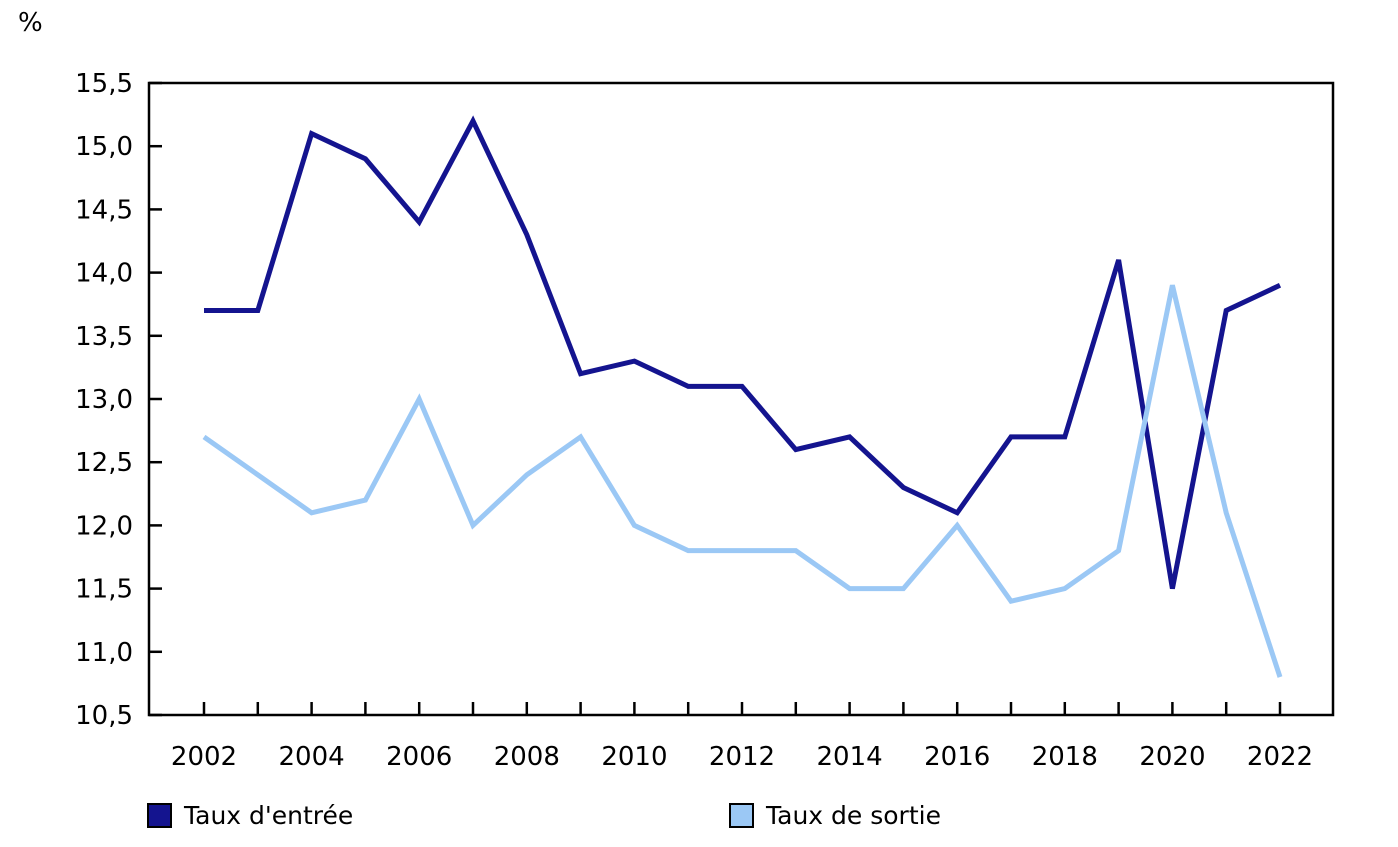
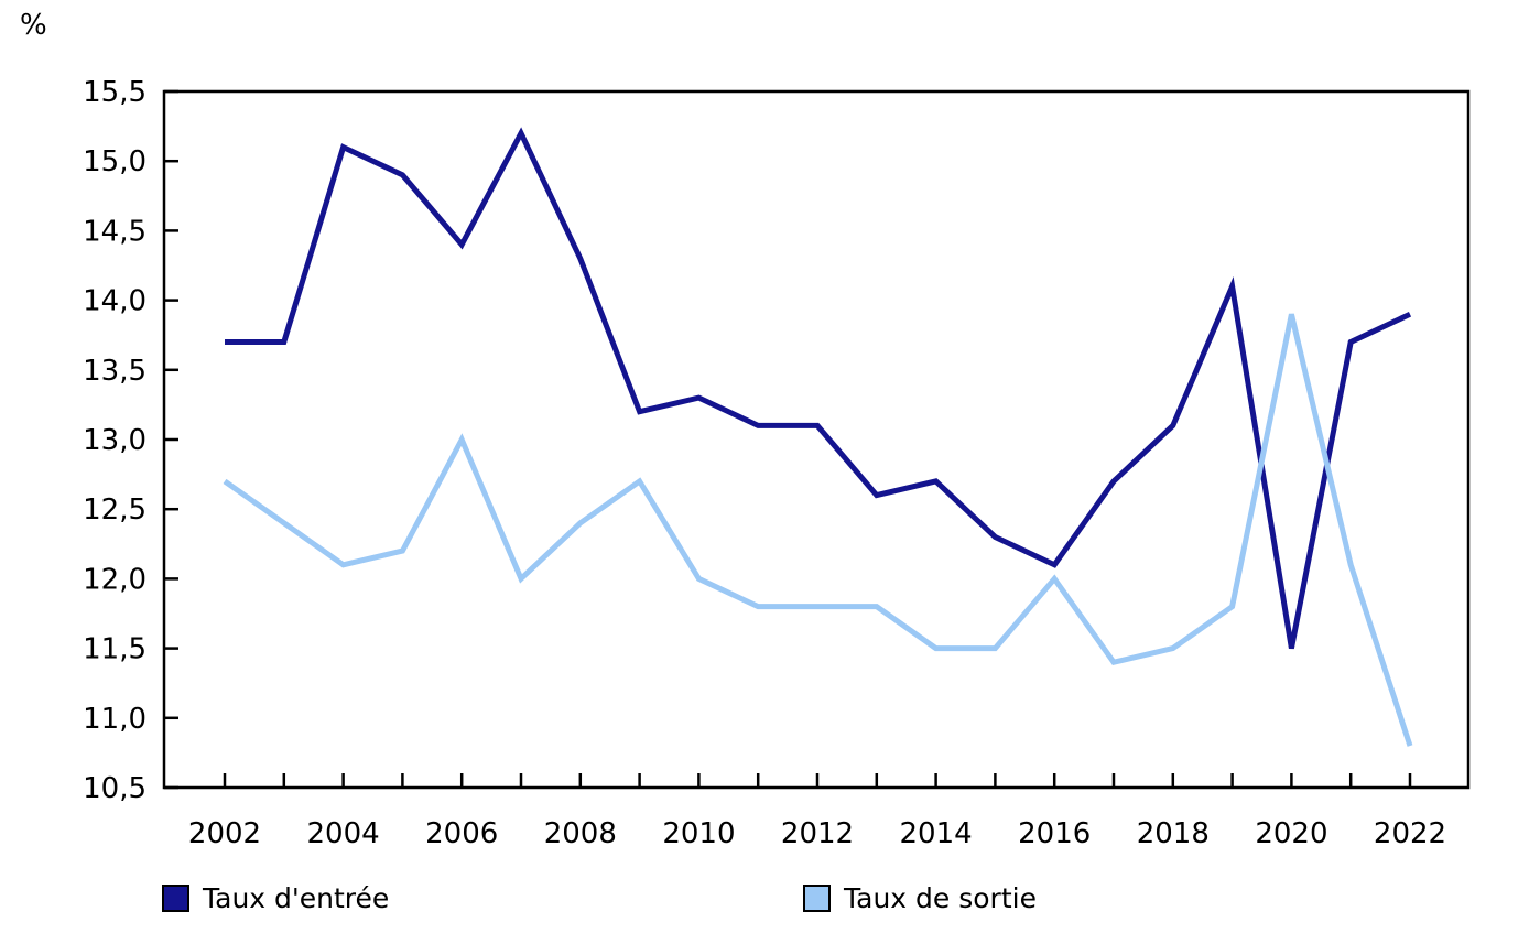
Taux d'entrée/2018: 12,7 -> 13,1
